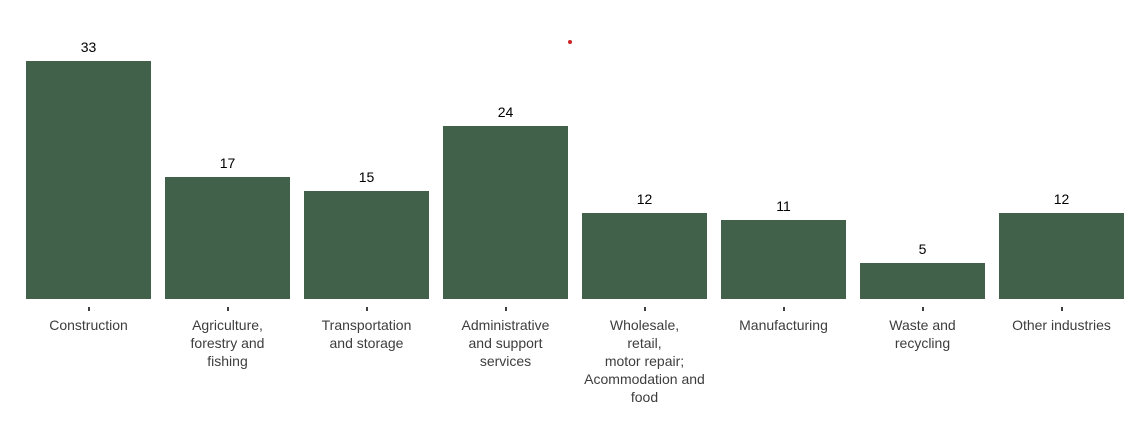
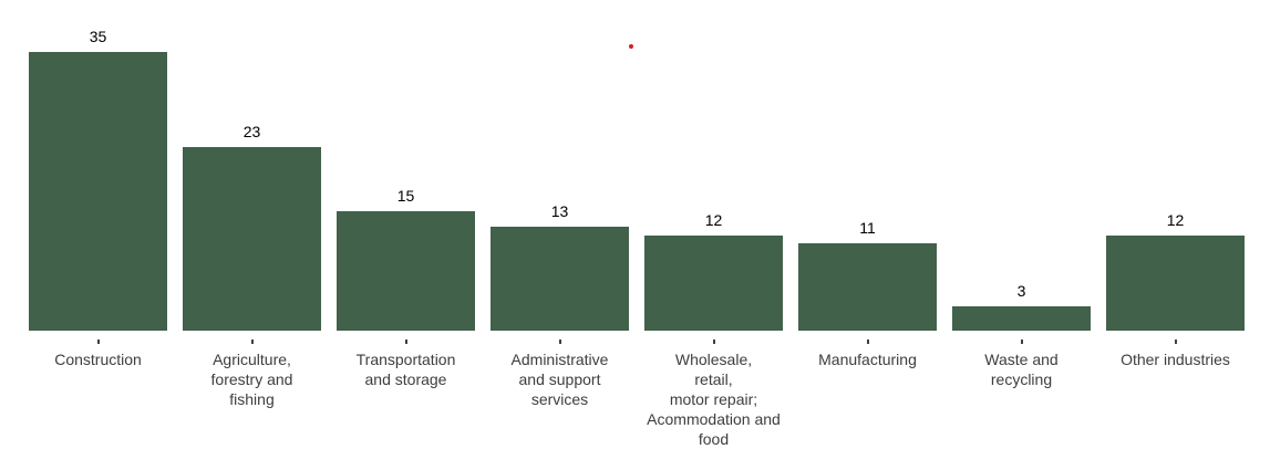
Construction: 33 -> 35
Agriculture, forestry and fishing: 17 -> 23
Administrative and support services: 24 -> 13
Waste and recycling: 5 -> 3
